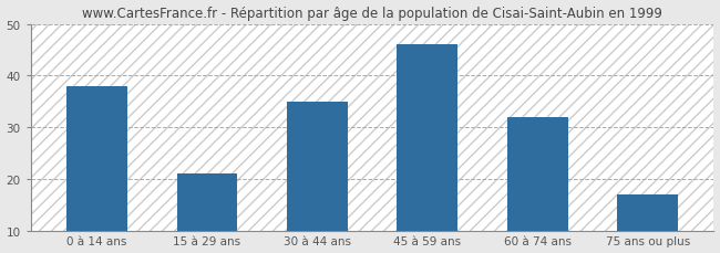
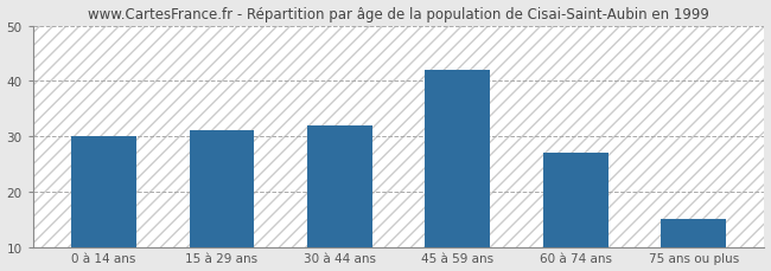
0 à 14 ans: 38 -> 30
15 à 29 ans: 21 -> 31
30 à 44 ans: 35 -> 32
45 à 59 ans: 46 -> 42
60 à 74 ans: 32 -> 27
75 ans ou plus: 17 -> 15
